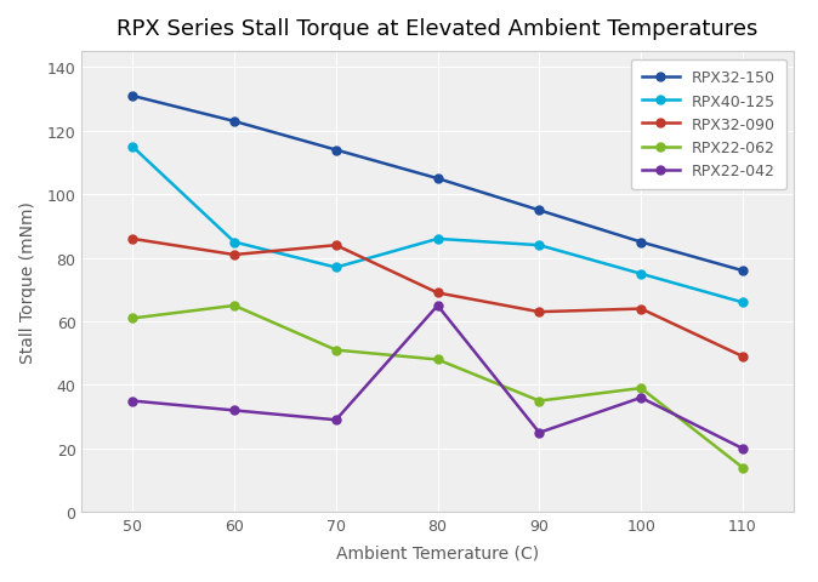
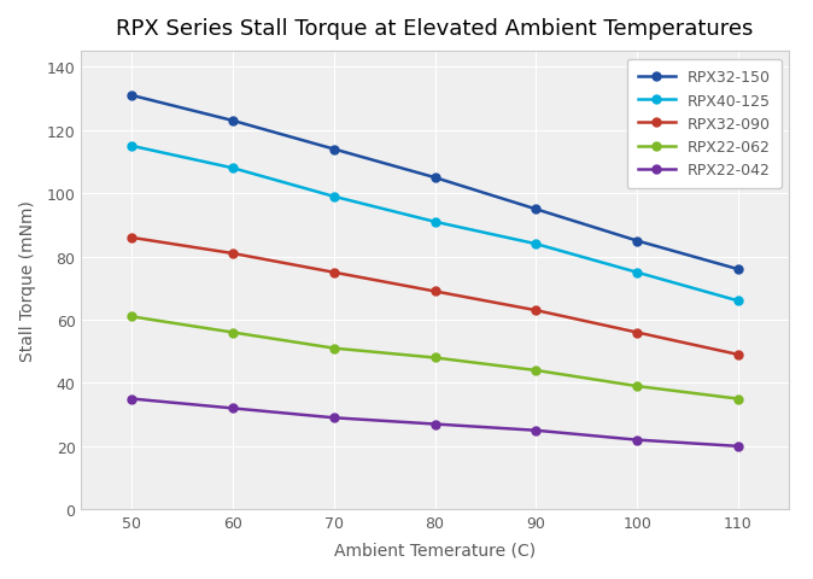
RPX40-125/60: 85 -> 108
RPX22-062/60: 65 -> 56
RPX40-125/70: 77 -> 99
RPX32-090/70: 84 -> 75
RPX40-125/80: 86 -> 91
RPX22-042/80: 65 -> 27
RPX22-062/90: 35 -> 44
RPX32-090/100: 64 -> 56
RPX22-042/100: 36 -> 22
RPX22-062/110: 14 -> 35
